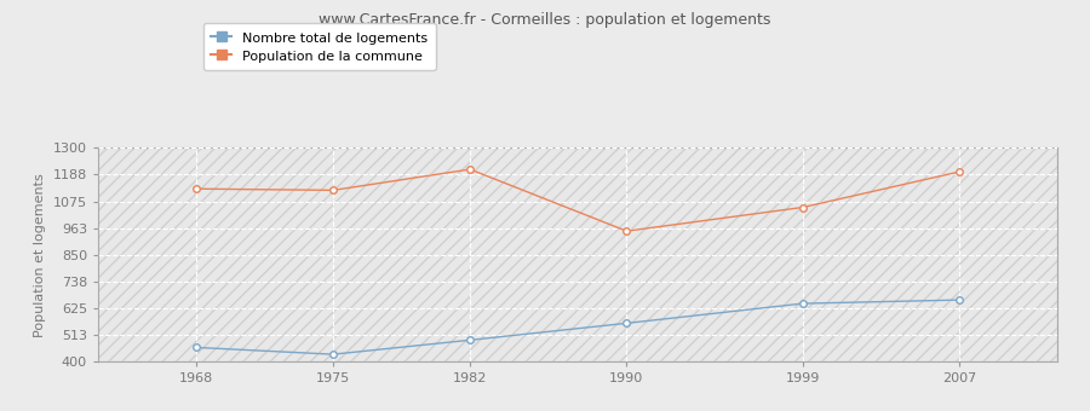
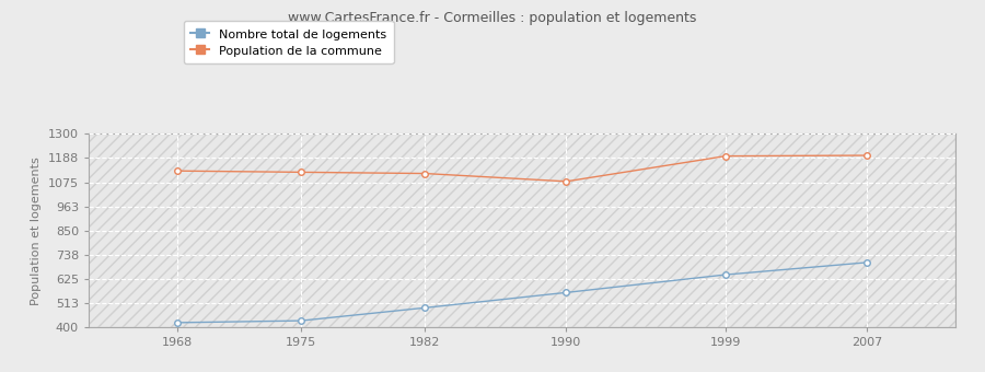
Nombre total de logements/1968: 460 -> 420
Population de la commune/1982: 1210 -> 1120
Population de la commune/1990: 950 -> 1080
Population de la commune/1999: 1050 -> 1200
Nombre total de logements/2007: 660 -> 700
